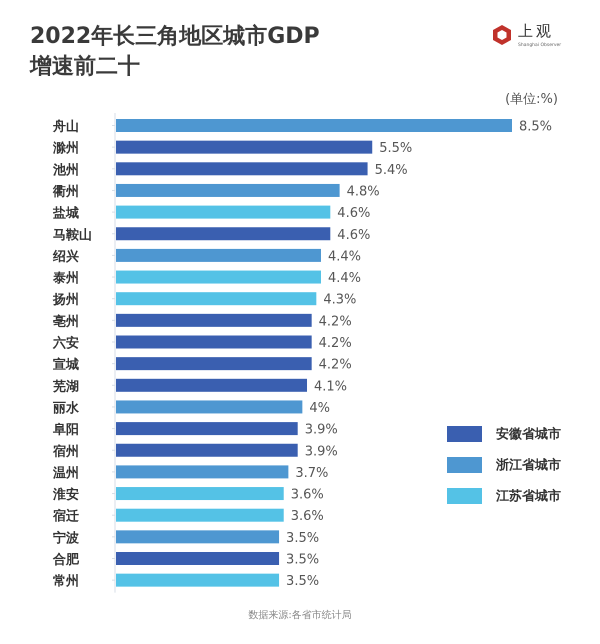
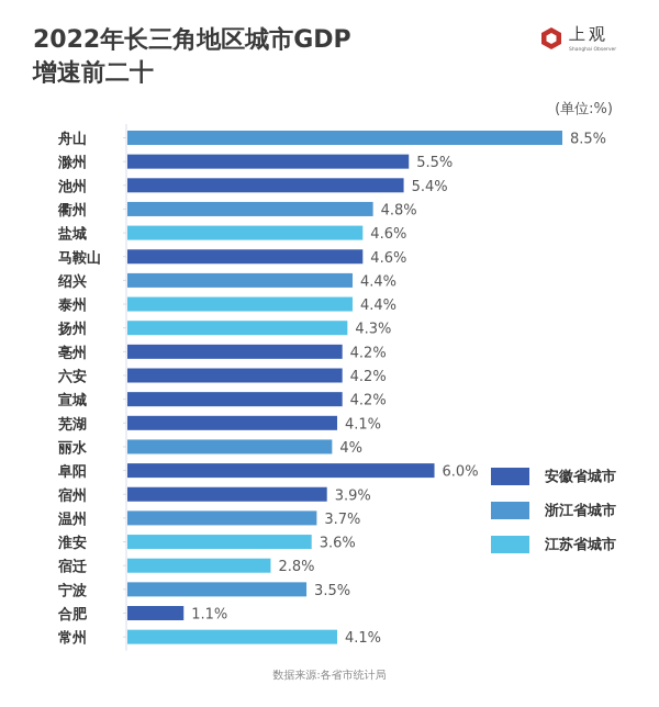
阜阳: 3.9% -> 6.0%
宿迁: 3.6% -> 2.8%
合肥: 3.5% -> 1.1%
常州: 3.5% -> 4.1%
